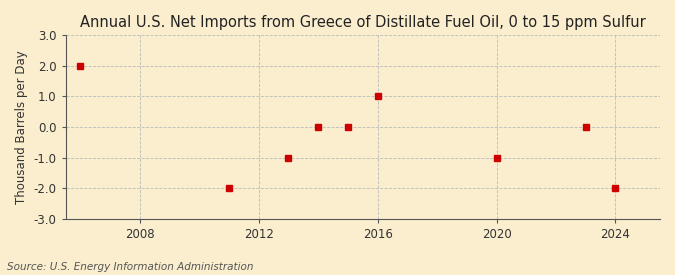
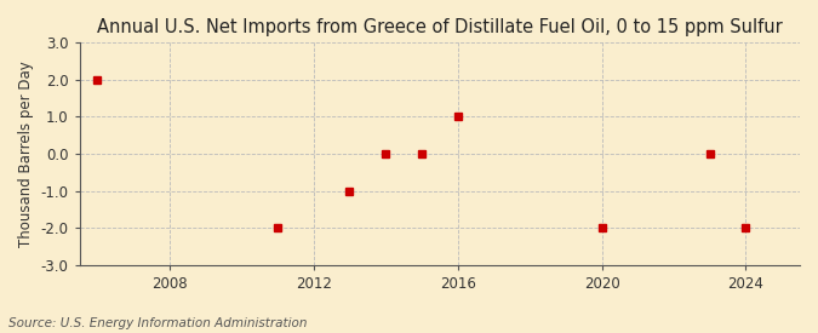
2020: -1 -> -2
